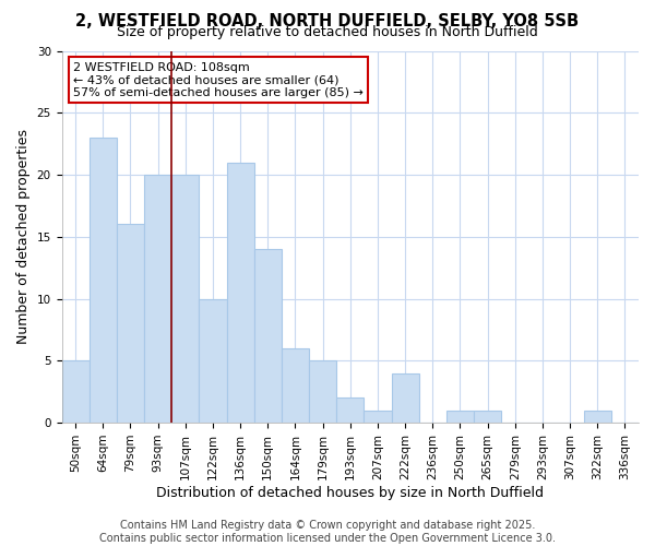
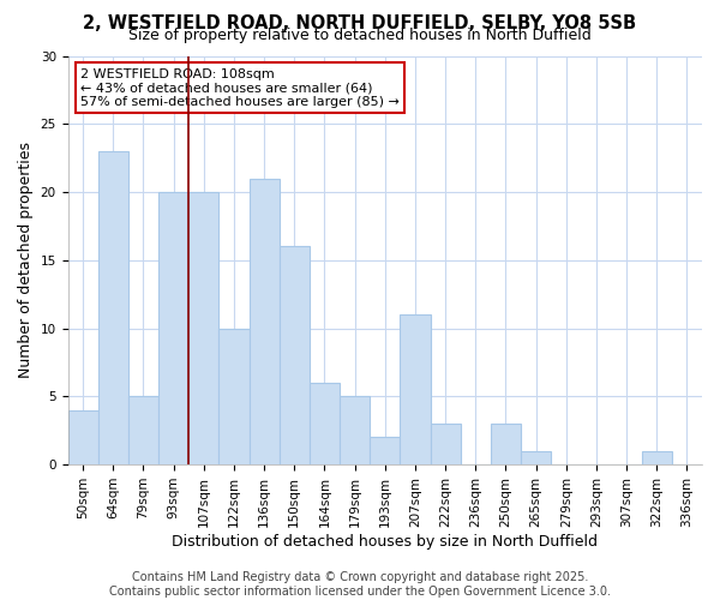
50sqm: 5 -> 4
79sqm: 16 -> 5
150sqm: 14 -> 16
207sqm: 1 -> 11
222sqm: 4 -> 3
250sqm: 1 -> 3
